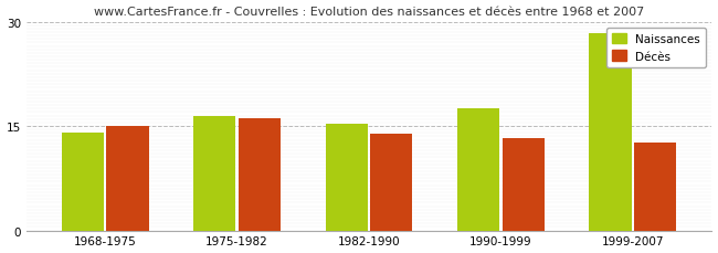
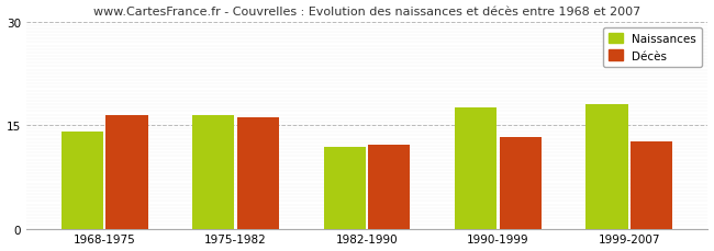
Décès/1968-1975: 15.0 -> 16.4
Naissances/1982-1990: 15.3 -> 11.8
Décès/1982-1990: 13.9 -> 12.2
Naissances/1999-2007: 28.3 -> 18.0
